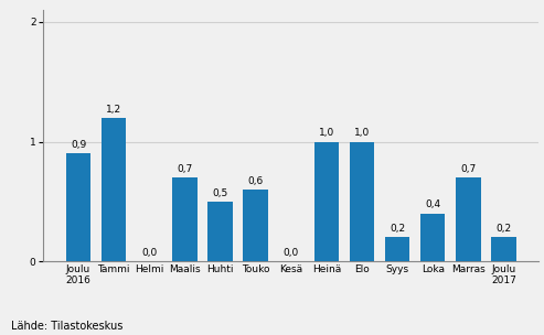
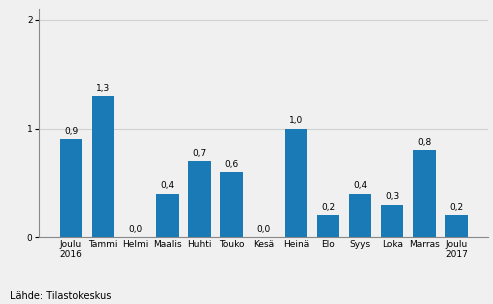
Tammi: 1,2 -> 1,3
Maalis: 0,7 -> 0,4
Huhti: 0,5 -> 0,7
Elo: 1,0 -> 0,2
Syys: 0,2 -> 0,4
Loka: 0,4 -> 0,3
Marras: 0,7 -> 0,8
